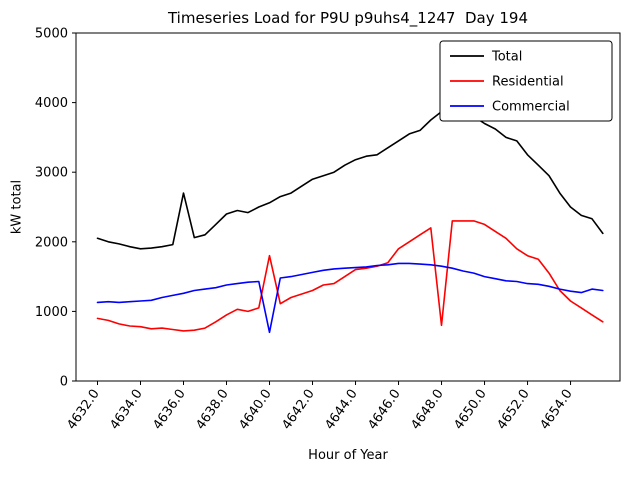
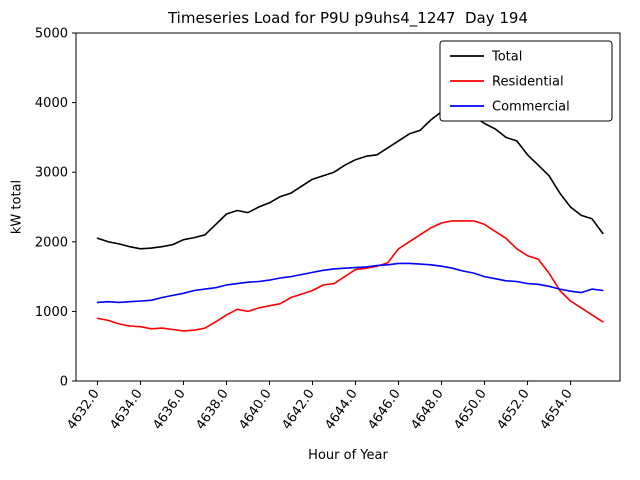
Total/4636.0: 2700 -> 2000
Residential/4640.0: 1800 -> 1100
Commercial/4640.0: 700 -> 1400
Residential/4648.0: 800 -> 2300
